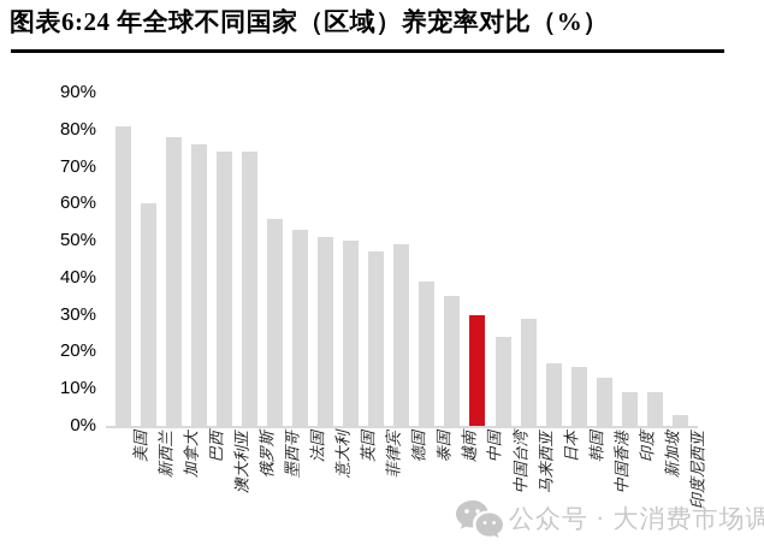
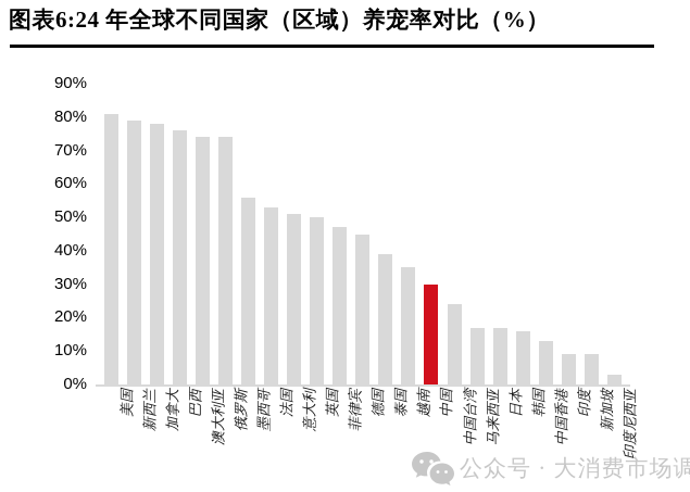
新西兰: 60% -> 79%
德国: 49% -> 45%
马来西亚: 29% -> 17%
